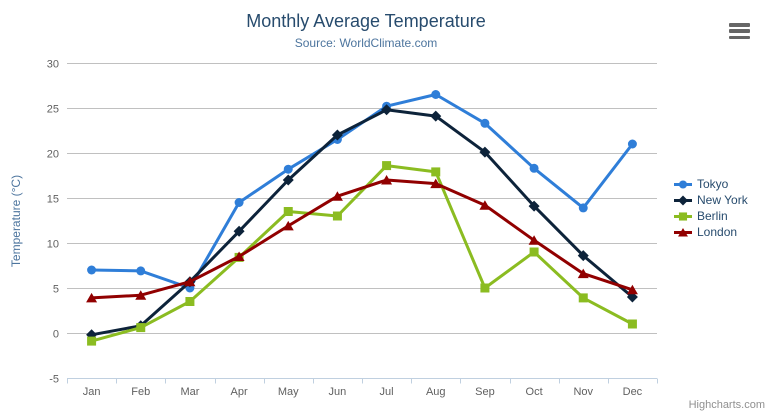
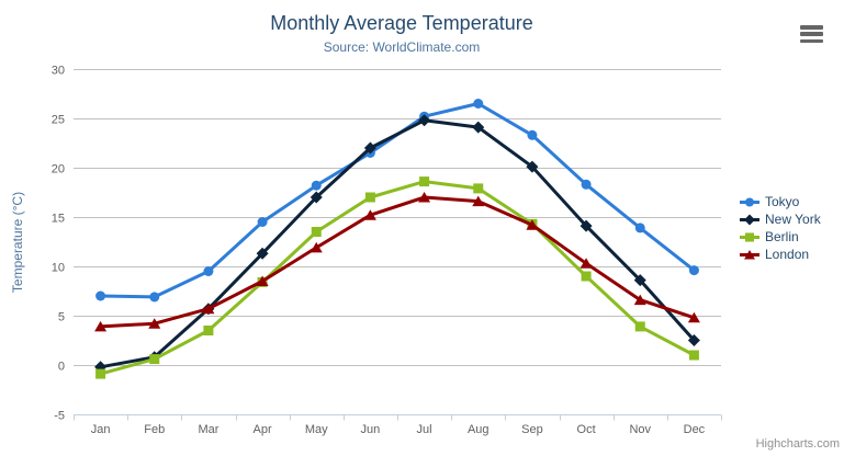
Tokyo/Mar: 5 -> 10
Berlin/Jun: 13 -> 17
Berlin/Sep: 5 -> 14
Tokyo/Dec: 21 -> 10
New York/Dec: 4 -> 2
